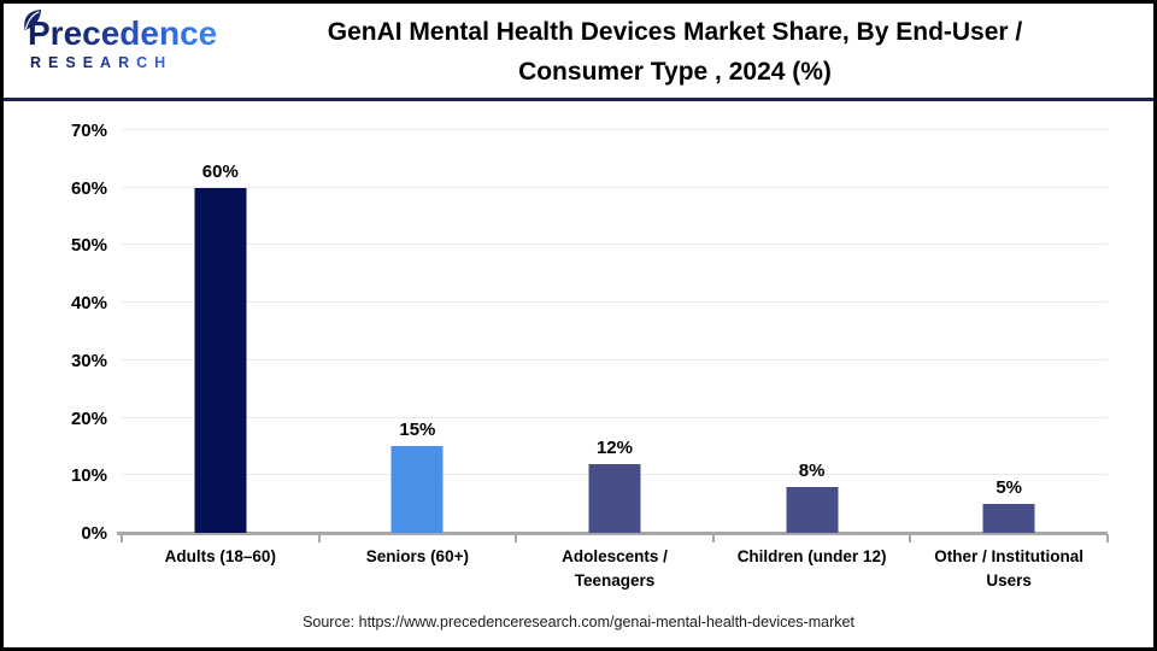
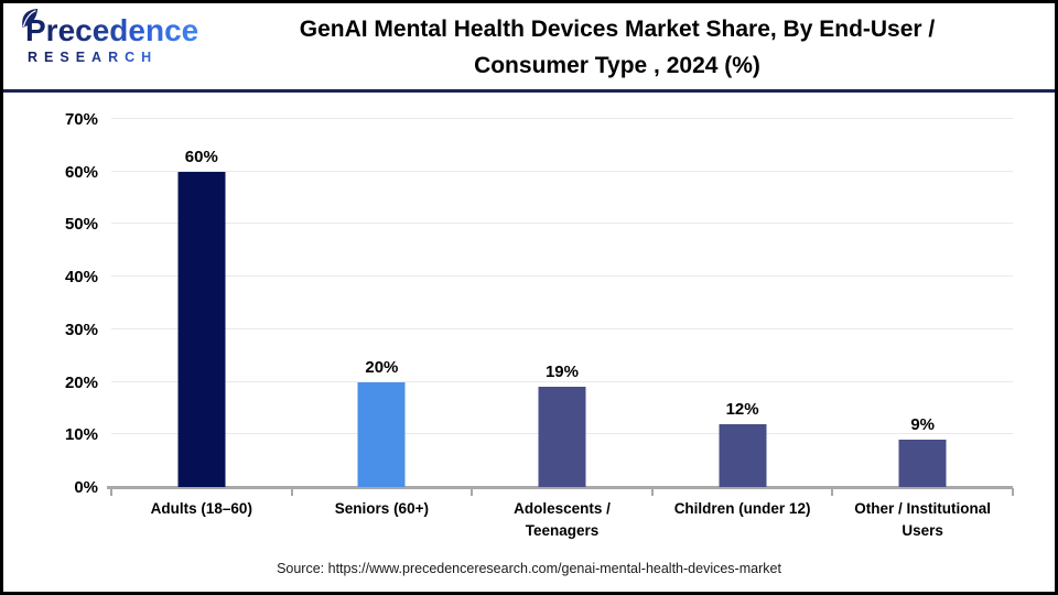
Seniors (60+): 15% -> 20%
Adolescents / Teenagers: 12% -> 19%
Children (under 12): 8% -> 12%
Other / Institutional Users: 5% -> 9%
